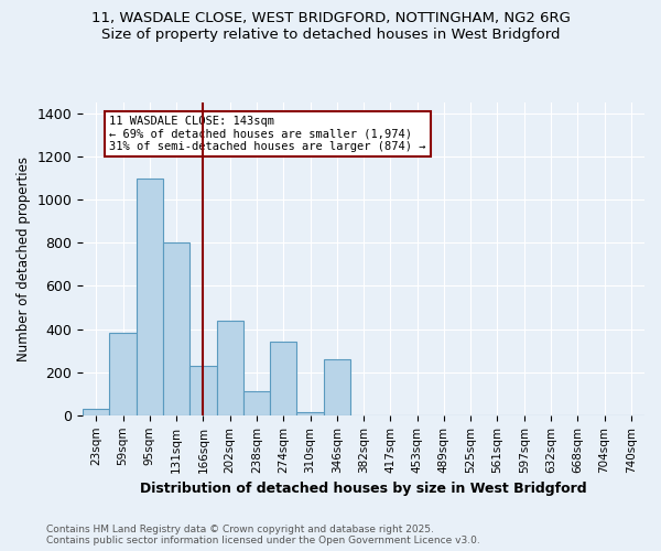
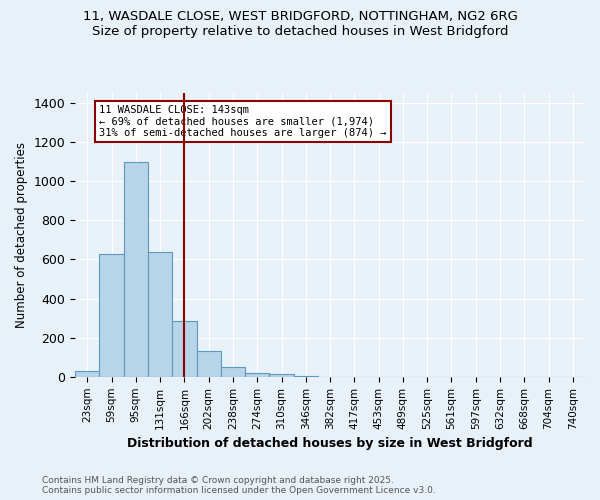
59sqm: 380 -> 620
131sqm: 800 -> 640
166sqm: 230 -> 280
202sqm: 440 -> 130
238sqm: 110 -> 50
274sqm: 340 -> 20
346sqm: 260 -> 0
